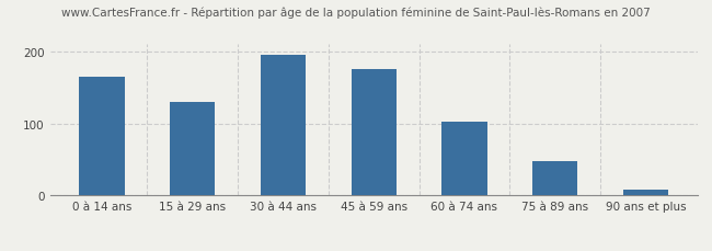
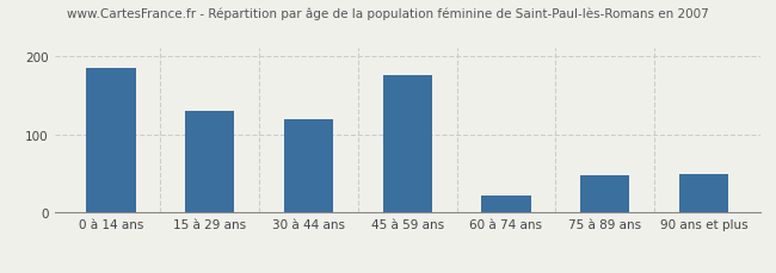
0 à 14 ans: 165 -> 184
30 à 44 ans: 195 -> 120
60 à 74 ans: 103 -> 22
90 ans et plus: 8 -> 50
